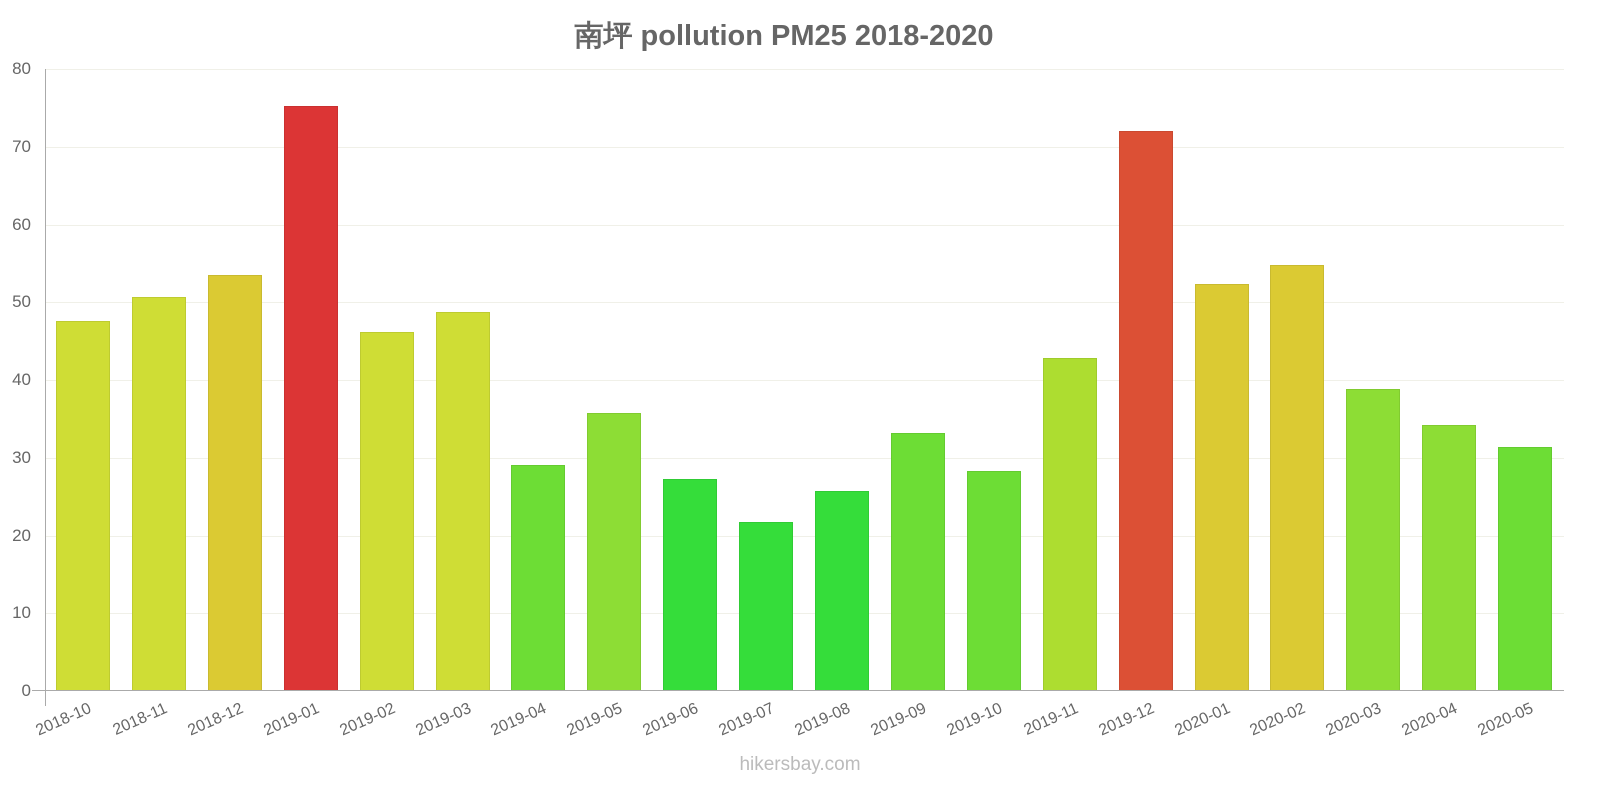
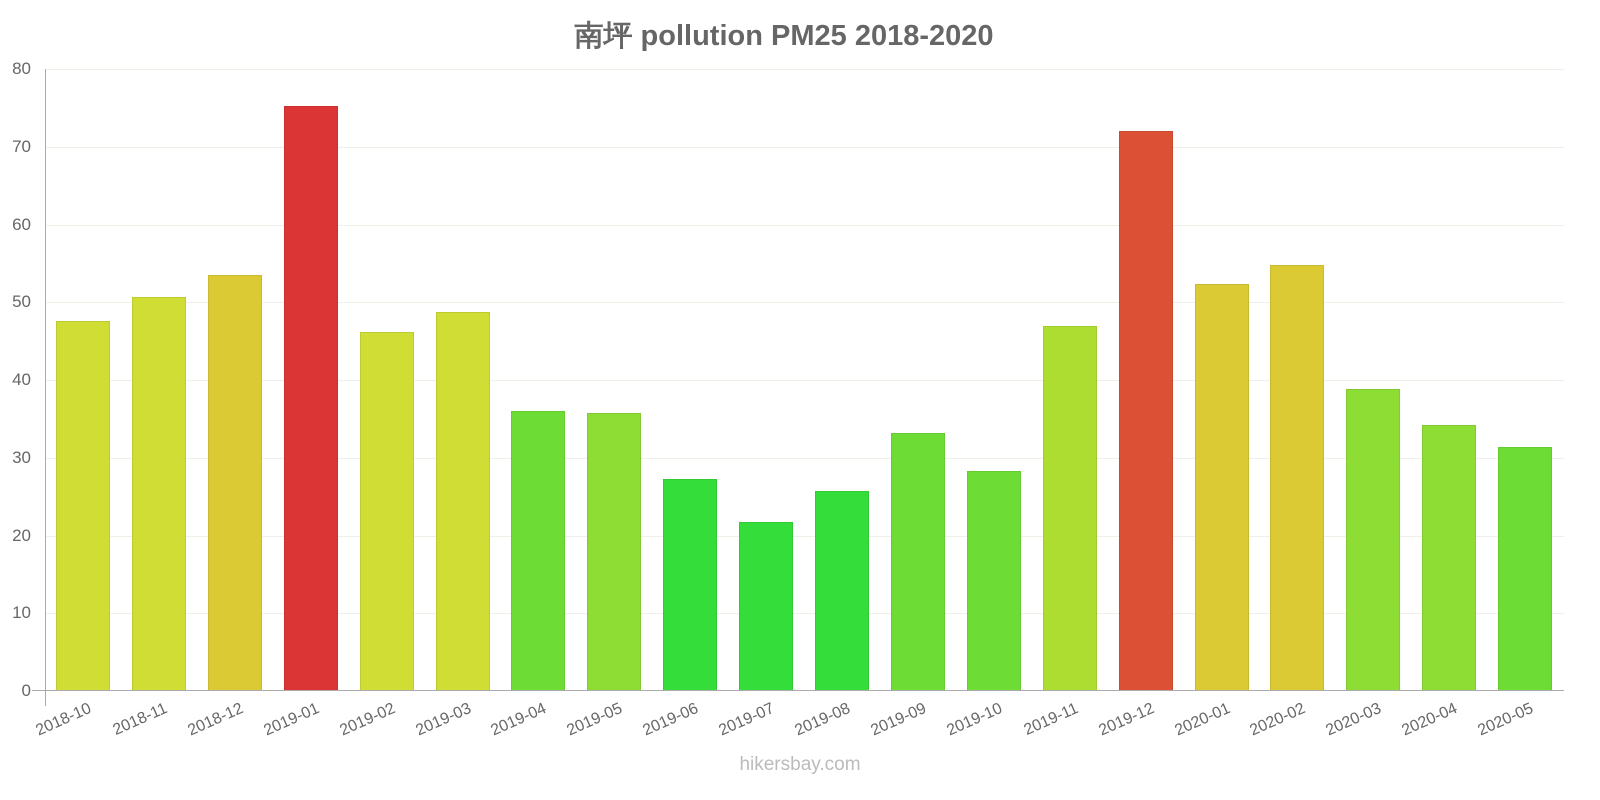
2019-04: 29 -> 36
2019-11: 43 -> 47
